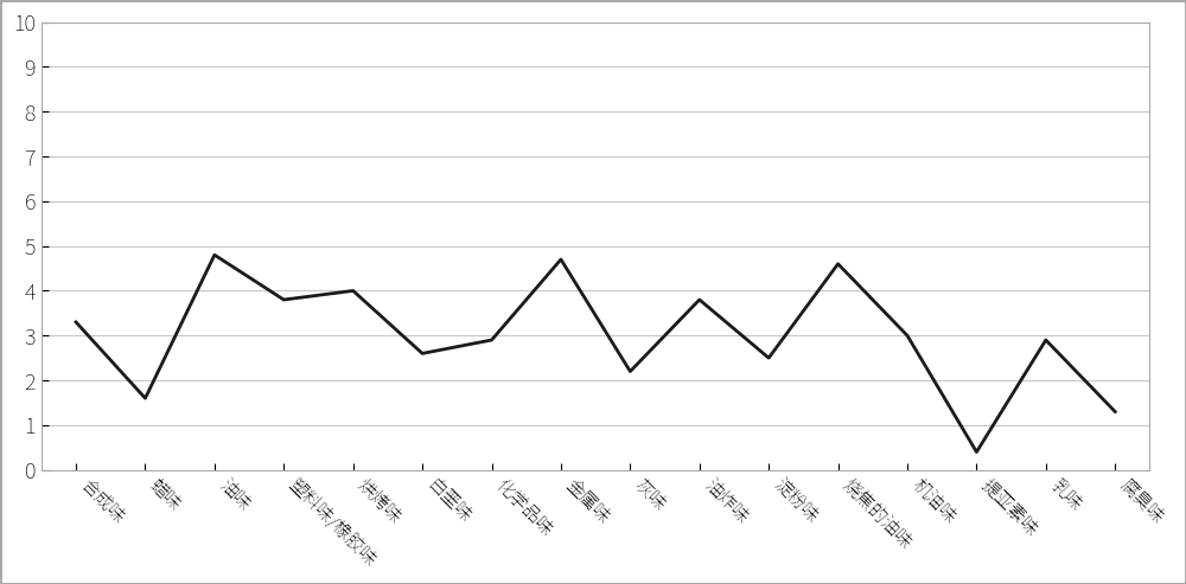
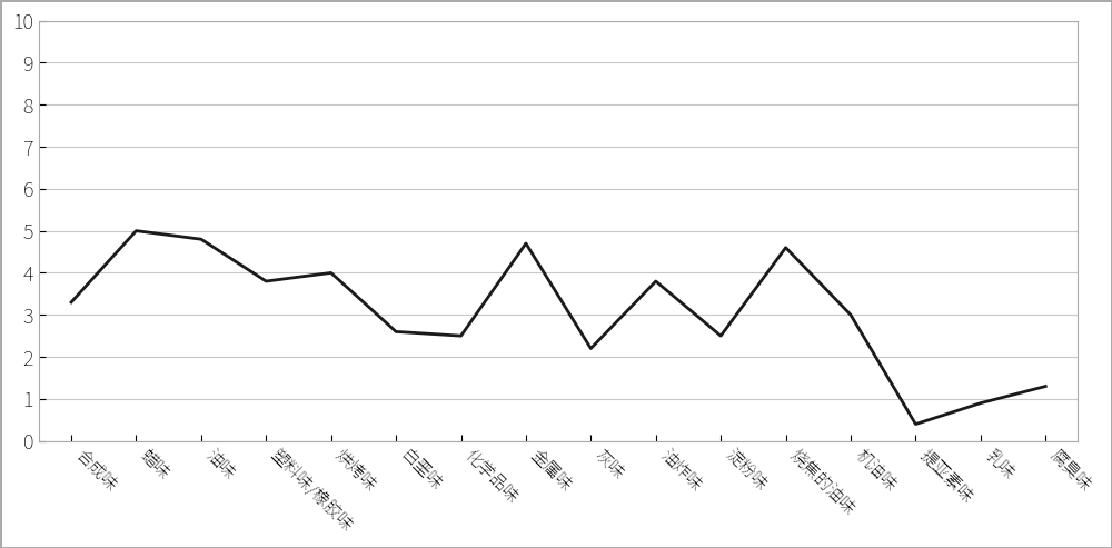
蜡味: 1.6 -> 5.0
化学品味: 2.9 -> 2.5
乳味: 2.9 -> 0.9
